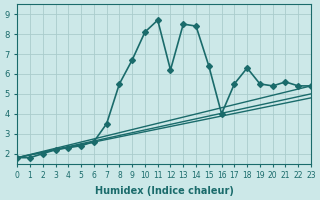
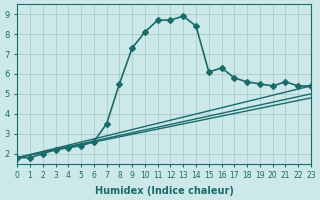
9: 6.7 -> 7.3
12: 6.2 -> 8.7
13: 8.5 -> 8.9
15: 6.4 -> 6.1
16: 4.0 -> 6.3
17: 5.5 -> 5.8
18: 6.3 -> 5.6
